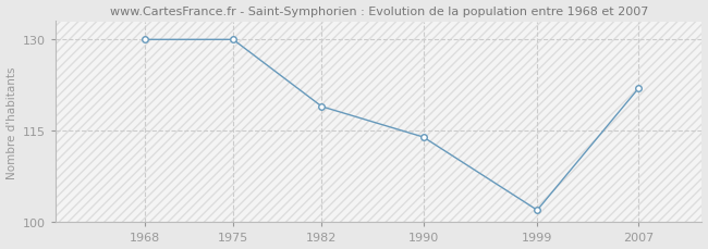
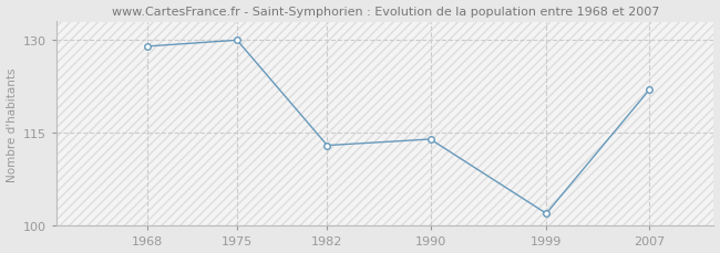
1968: 130 -> 129
1982: 119 -> 113
